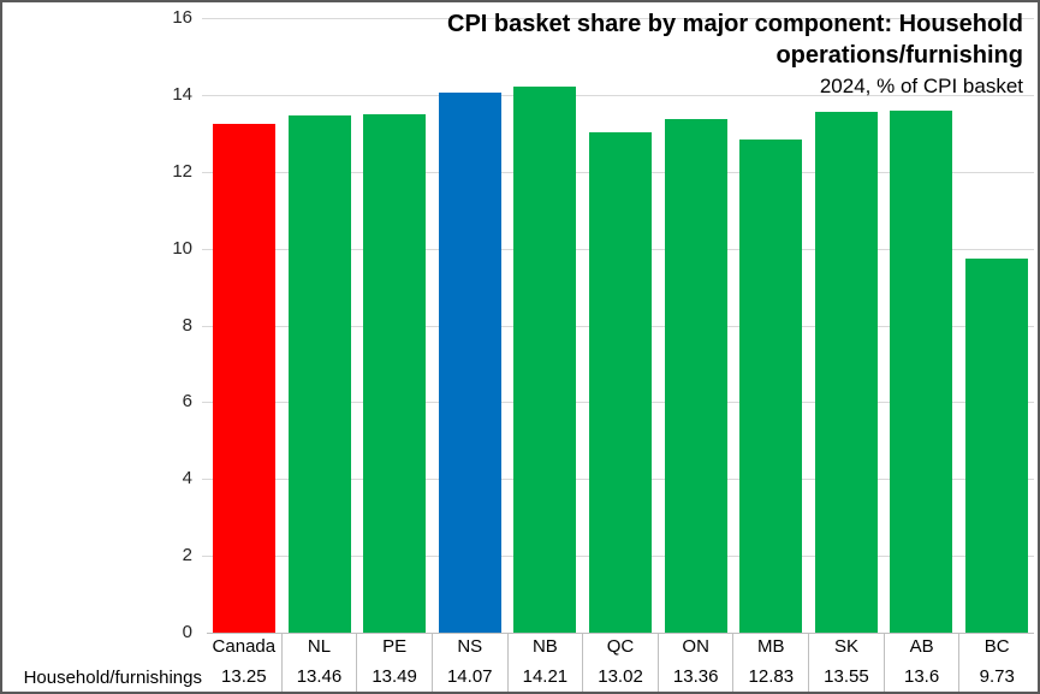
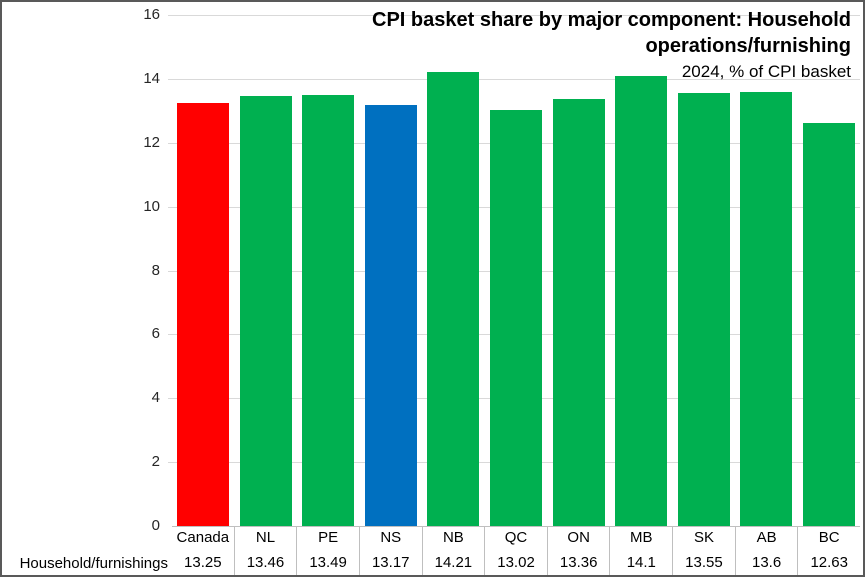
NS: 14.07 -> 13.17
MB: 12.83 -> 14.1
BC: 9.73 -> 12.63
